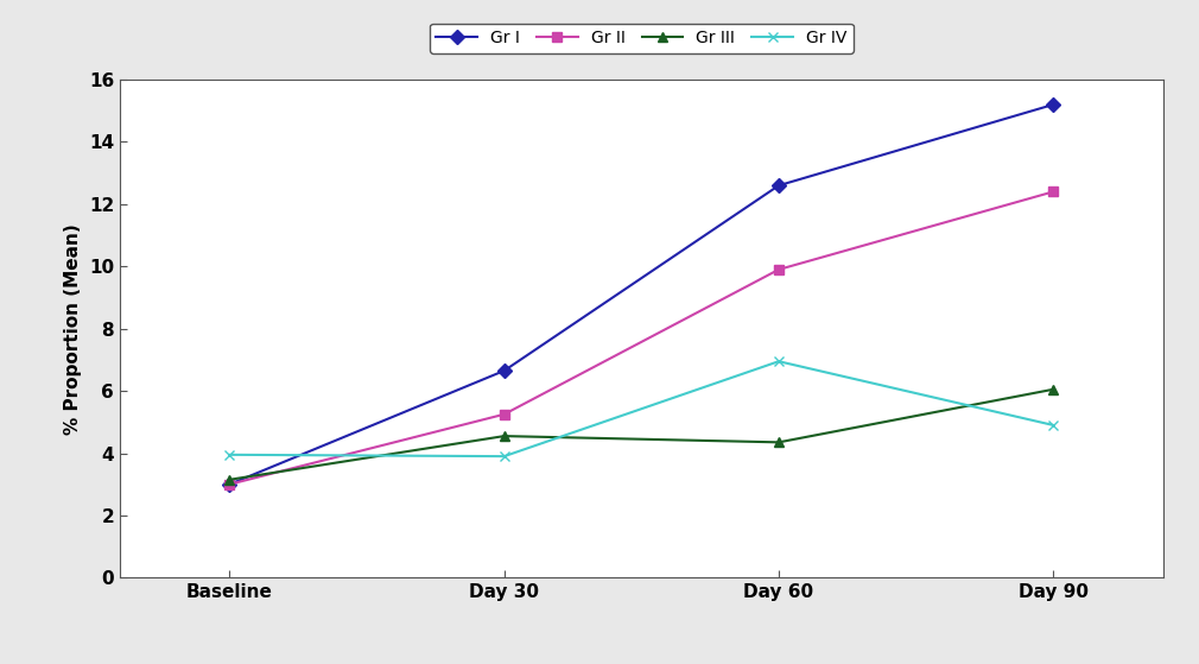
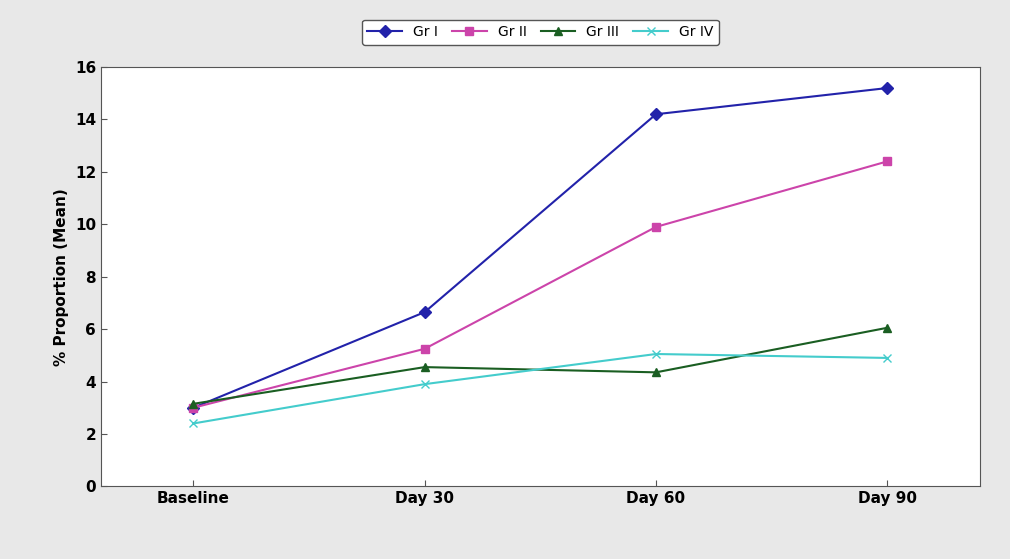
Gr IV/Baseline: 3.95 -> 2.40
Gr I/Day 60: 12.60 -> 14.20
Gr IV/Day 60: 6.95 -> 5.05
